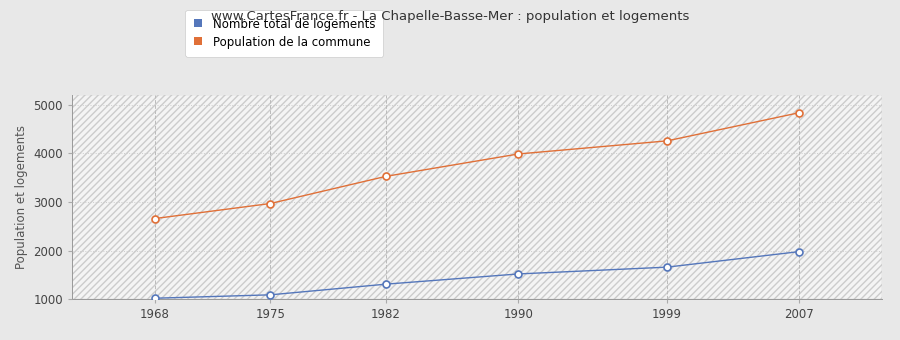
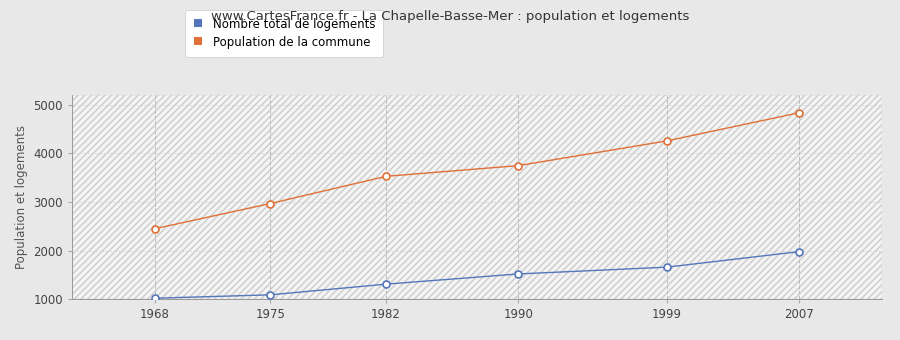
Population de la commune/1968: 2660 -> 2450
Population de la commune/1990: 3990 -> 3750
